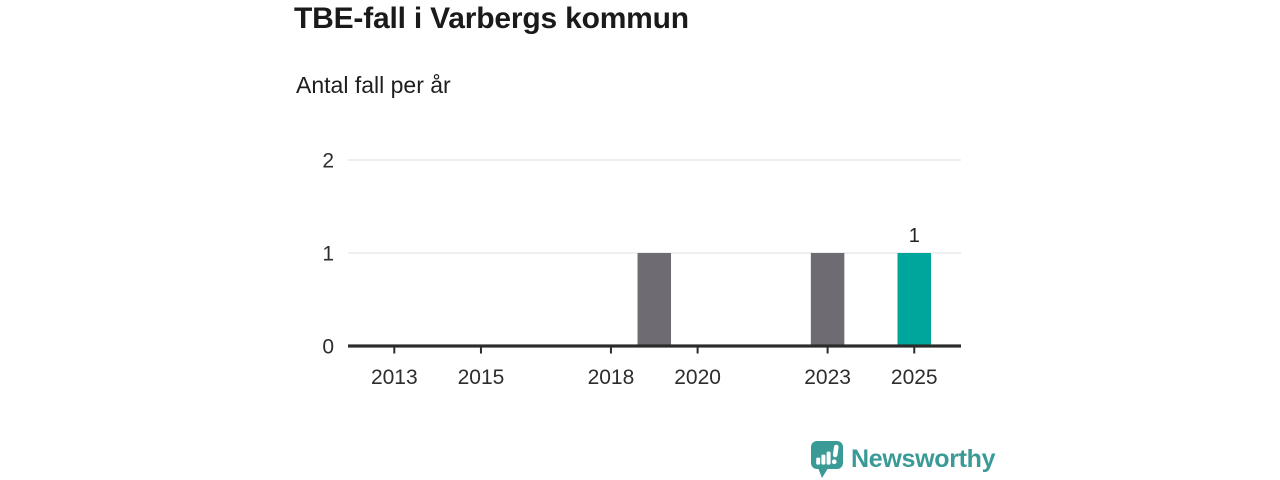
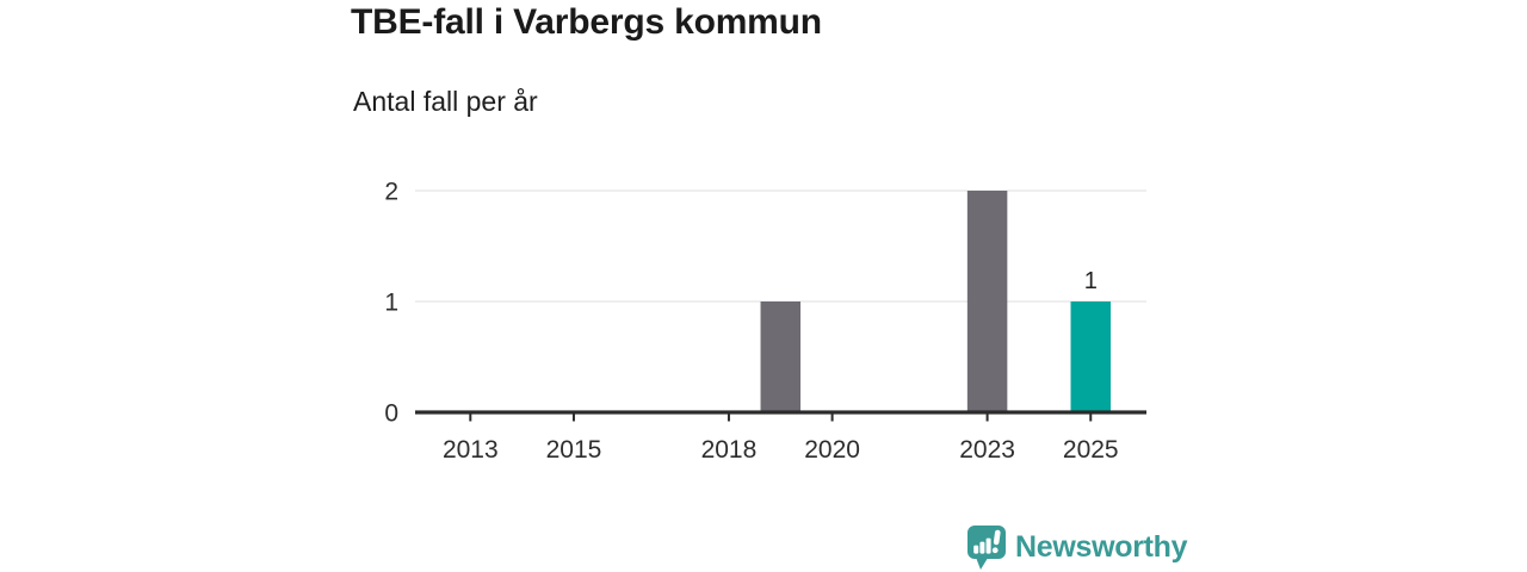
2023: 1 -> 2
